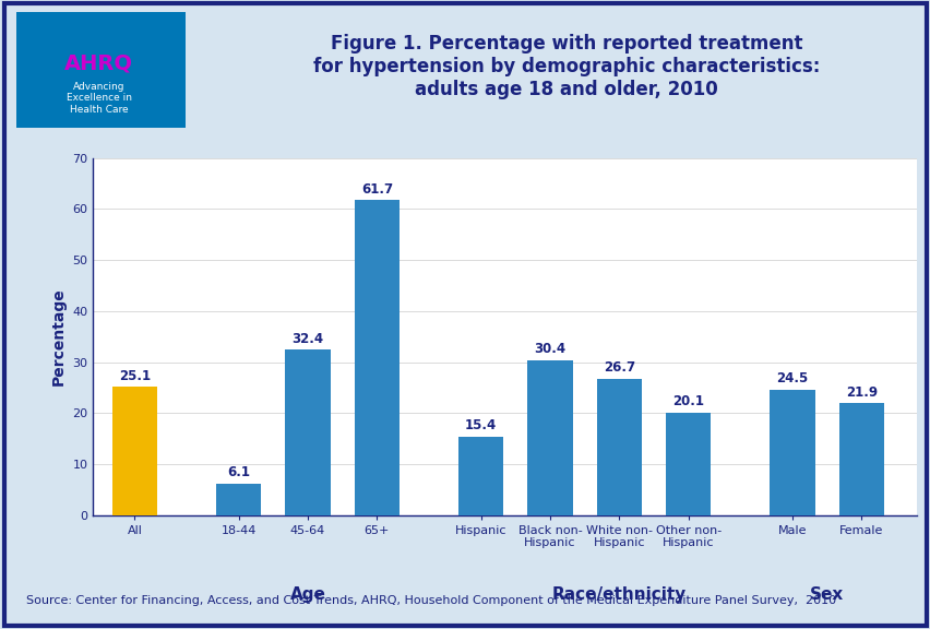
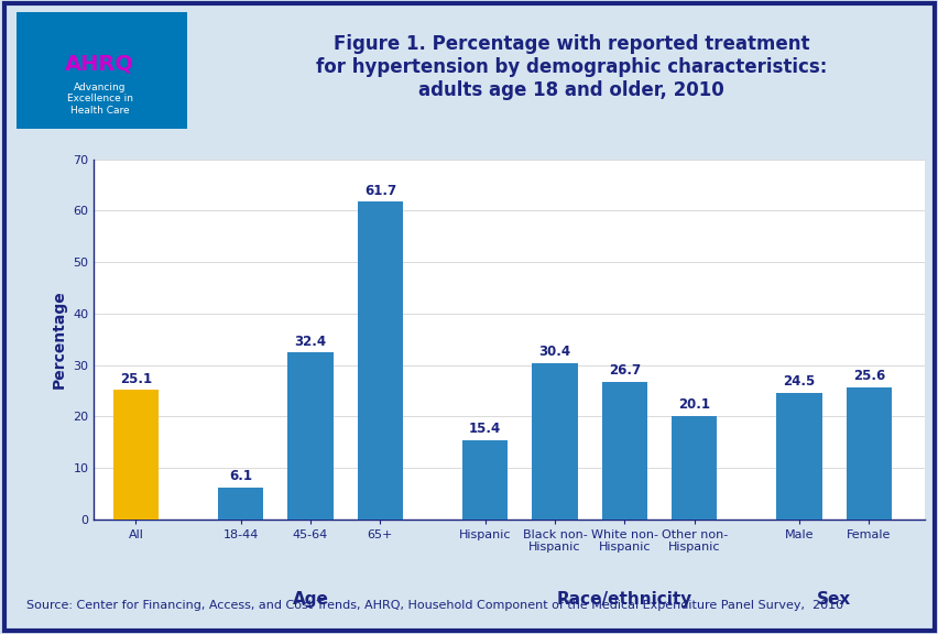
Female: 21.9 -> 25.6
